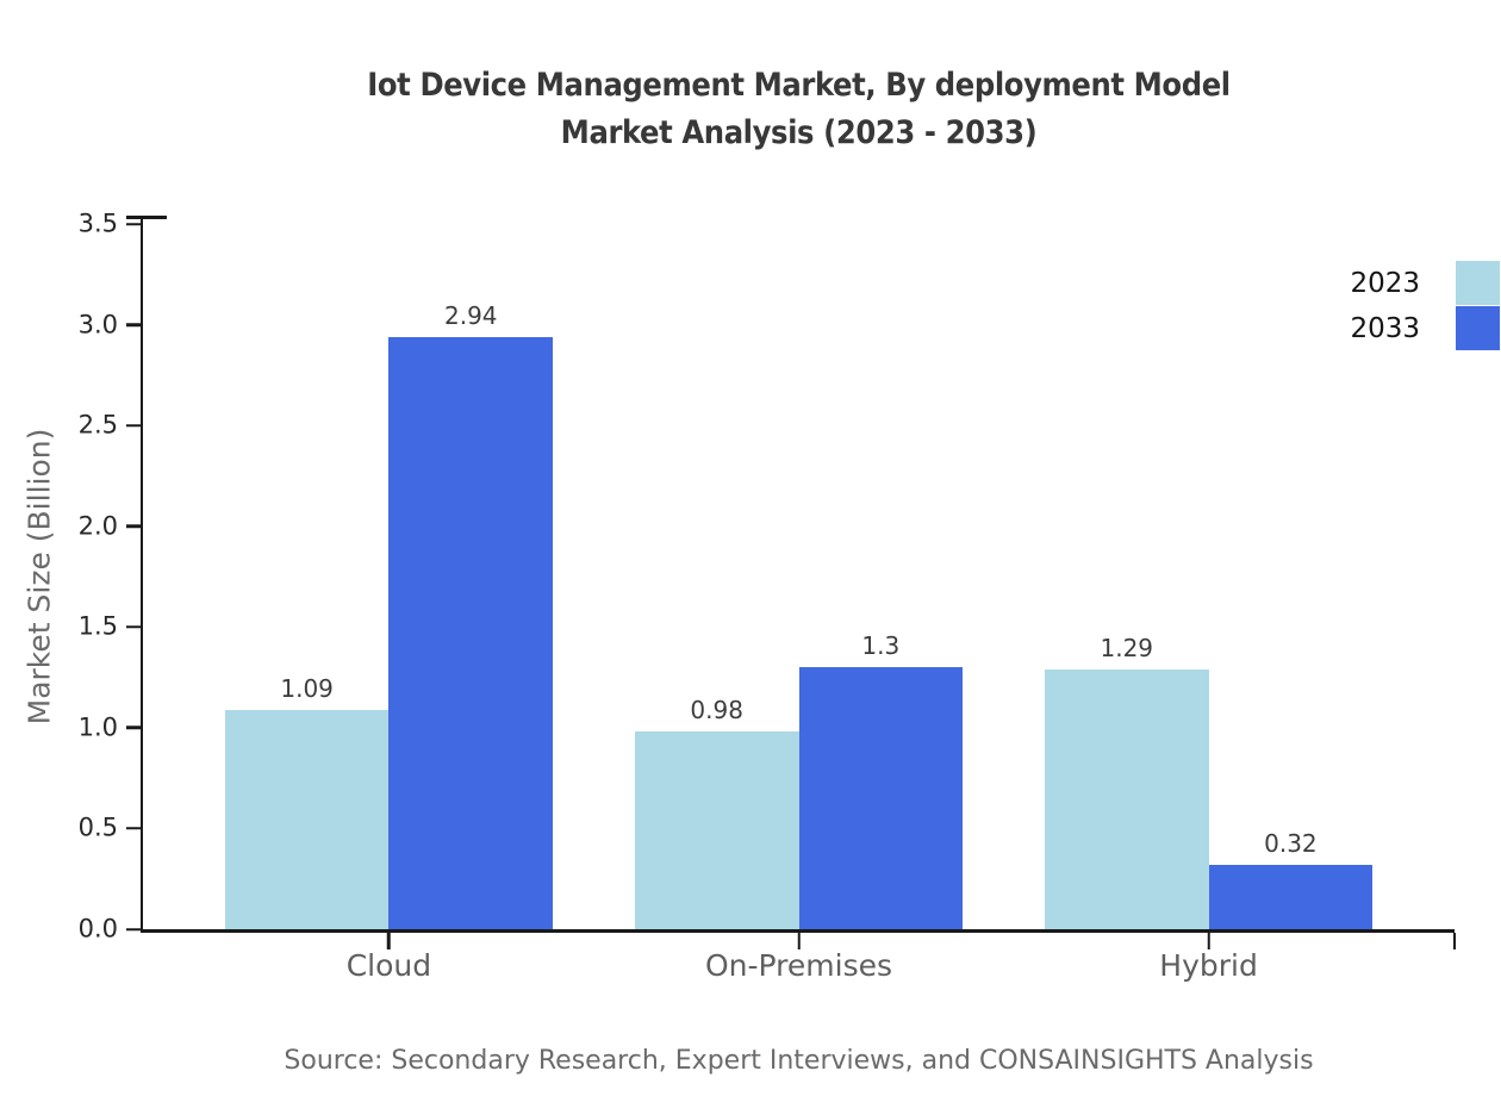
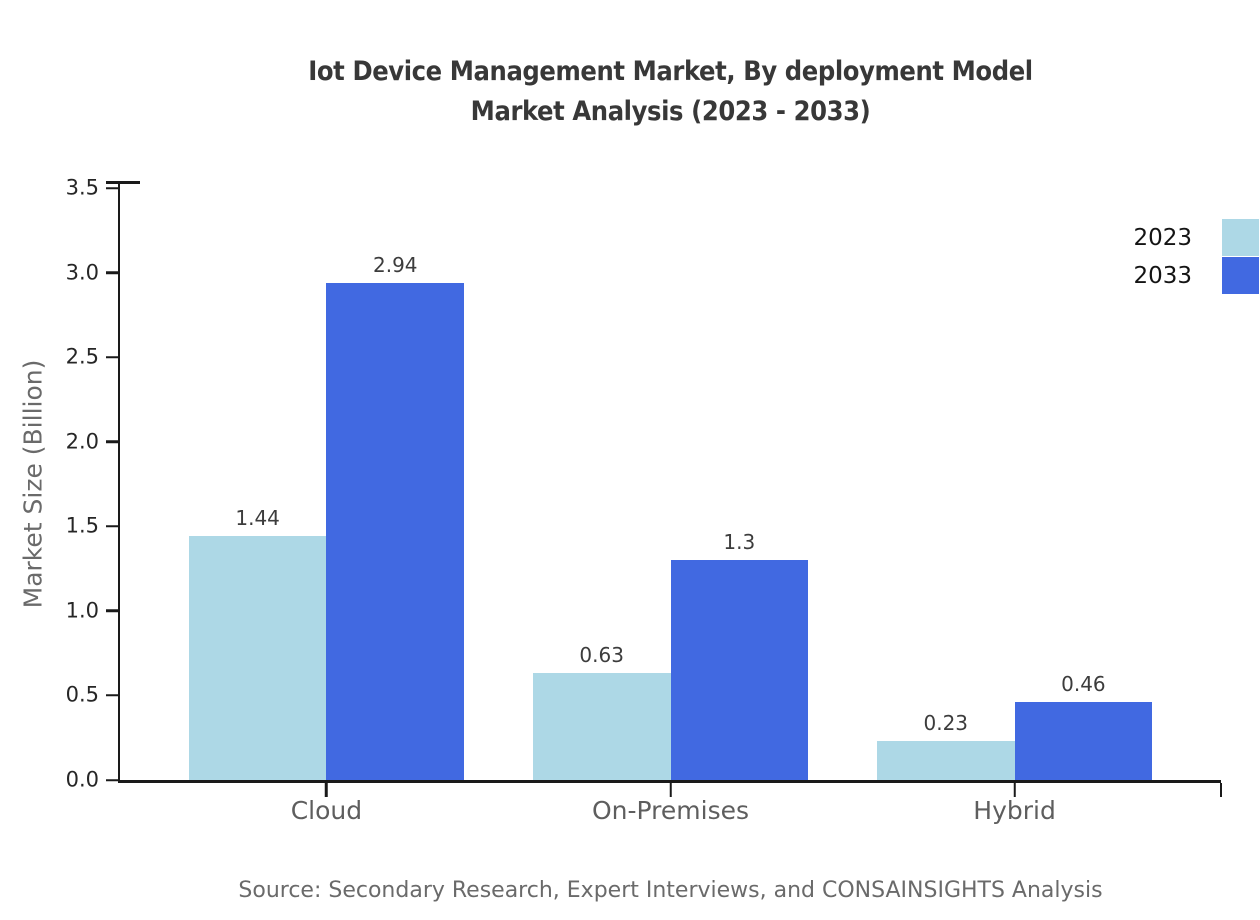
2023/Cloud: 1.09 -> 1.44
2023/On-Premises: 0.98 -> 0.63
2023/Hybrid: 1.29 -> 0.23
2033/Hybrid: 0.32 -> 0.46
